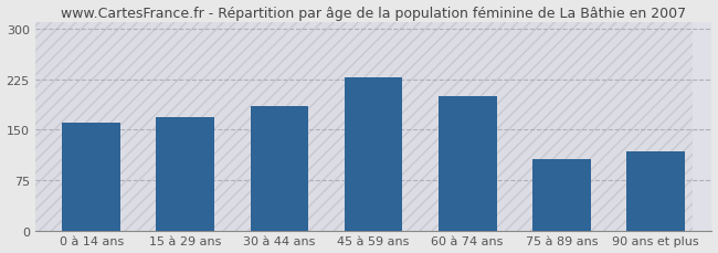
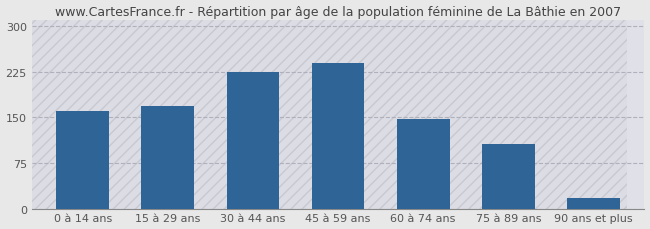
30 à 44 ans: 186 -> 224
45 à 59 ans: 228 -> 240
60 à 74 ans: 200 -> 147
90 ans et plus: 118 -> 18
